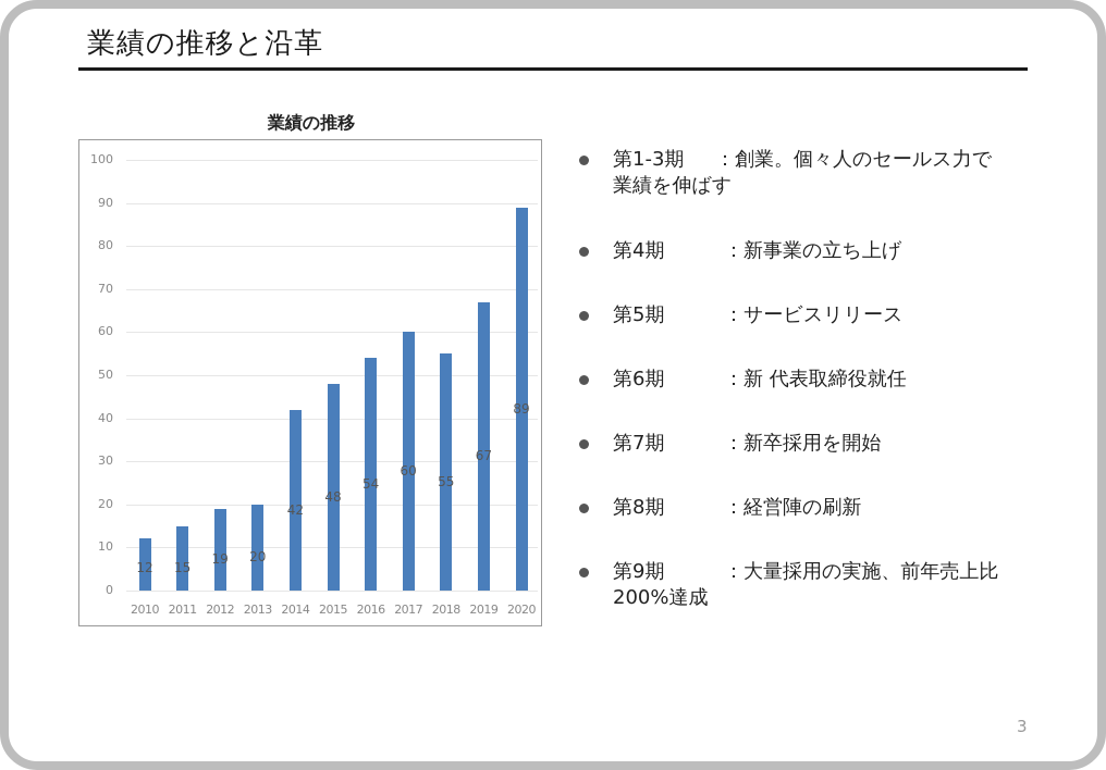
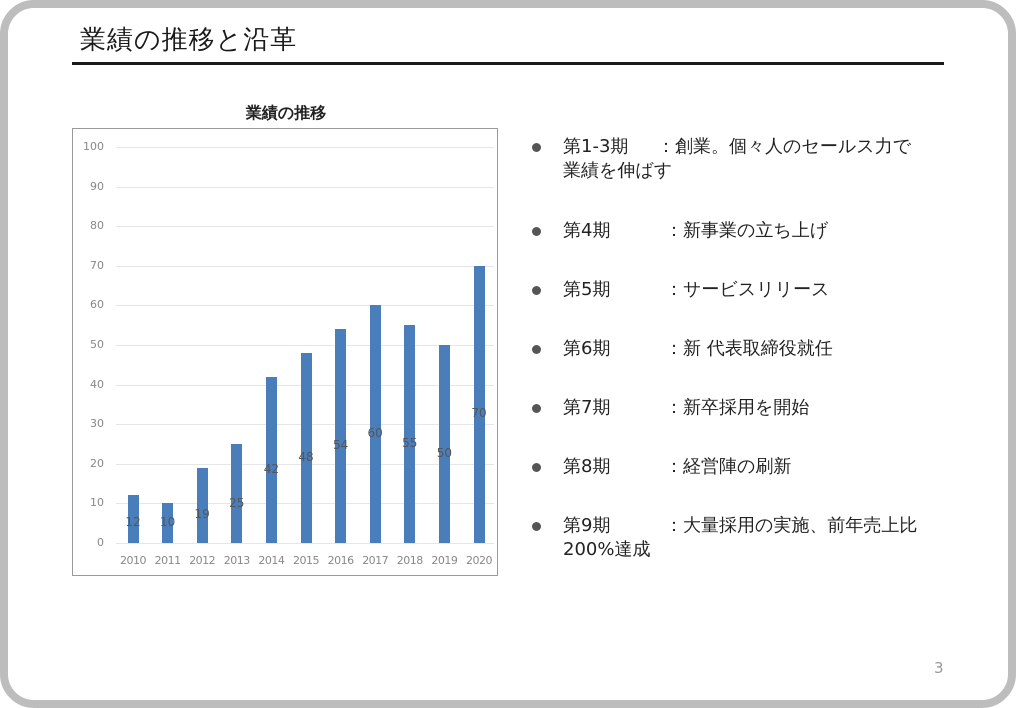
2011: 15 -> 10
2013: 20 -> 25
2019: 67 -> 50
2020: 89 -> 70
